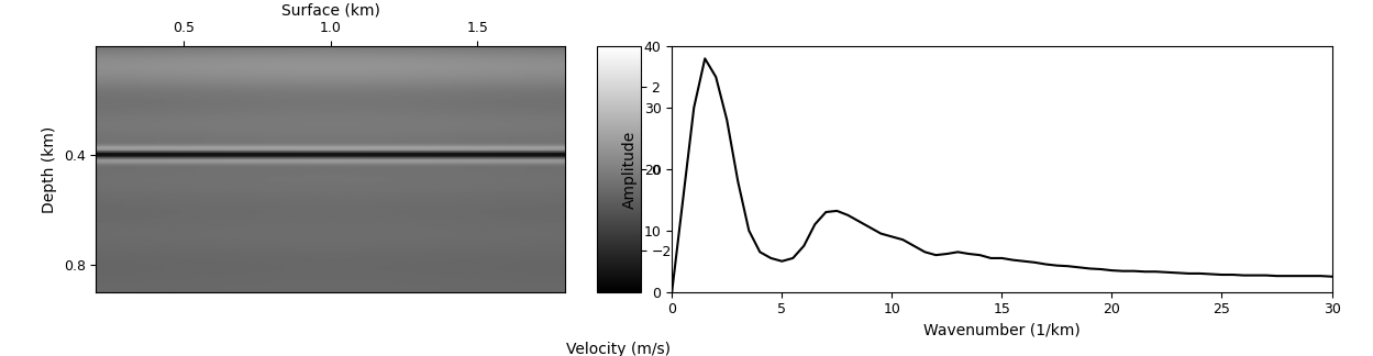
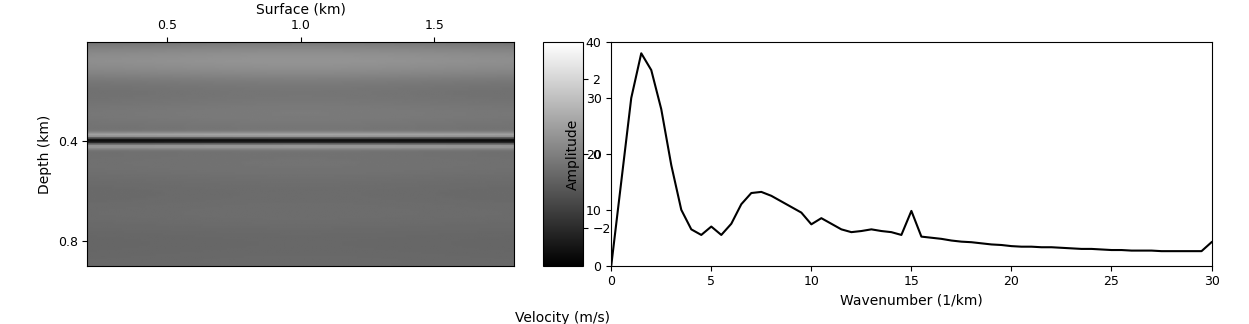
5: 5.0 -> 7.0
10: 9.0 -> 7.4
15: 5.5 -> 9.8
30: 2.5 -> 4.2
